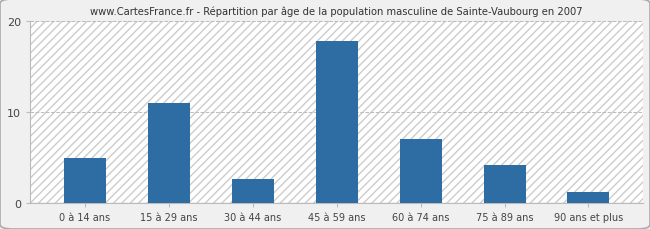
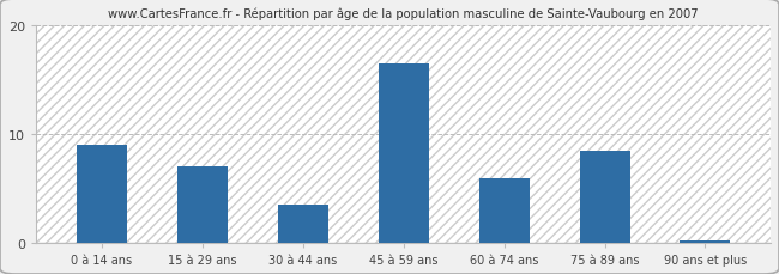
0 à 14 ans: 5.0 -> 9.0
15 à 29 ans: 11.0 -> 7.0
30 à 44 ans: 2.6 -> 3.5
45 à 59 ans: 17.8 -> 16.5
60 à 74 ans: 7.0 -> 6.0
75 à 89 ans: 4.2 -> 8.5
90 ans et plus: 1.2 -> 0.2
